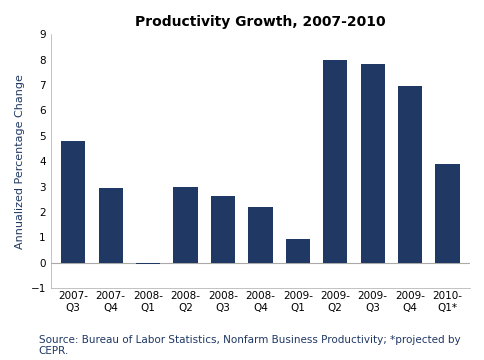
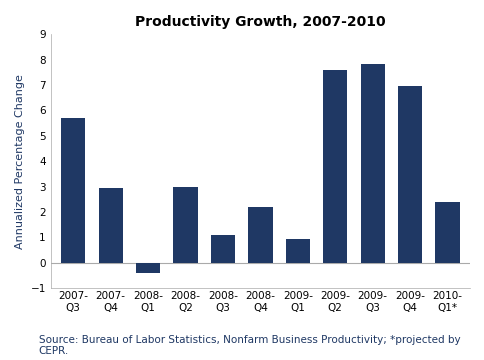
2007- Q3: 4.80 -> 5.70
2008- Q1: -0.05 -> -0.40
2008- Q3: 2.65 -> 1.10
2009- Q2: 8.00 -> 7.60
2010- Q1*: 3.90 -> 2.40
